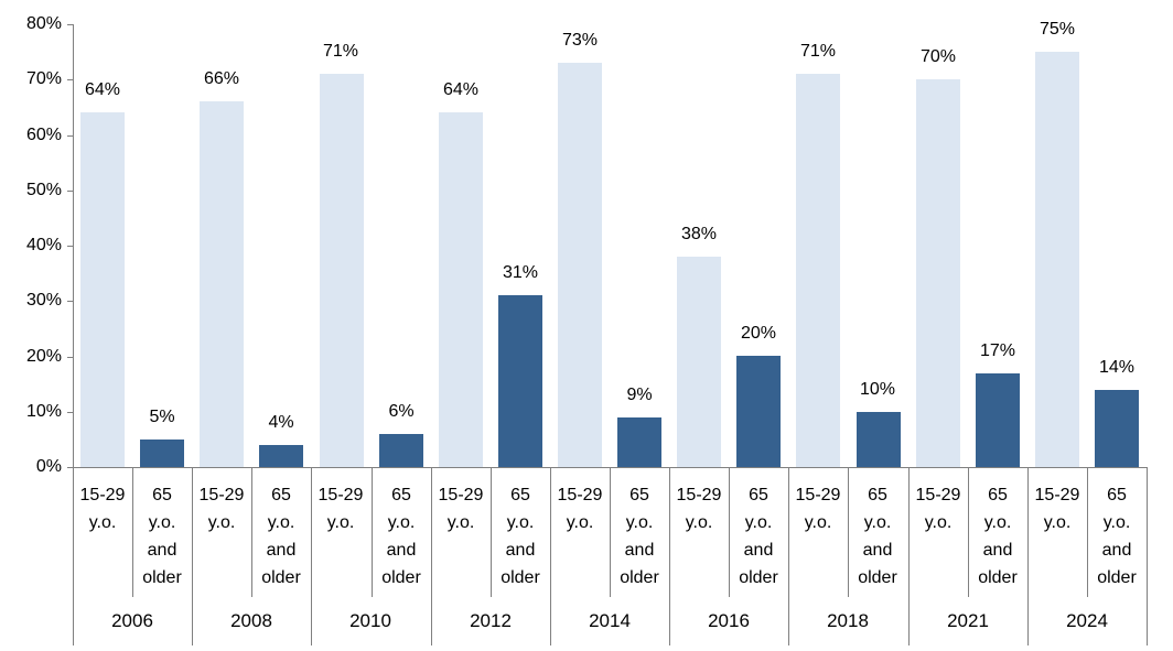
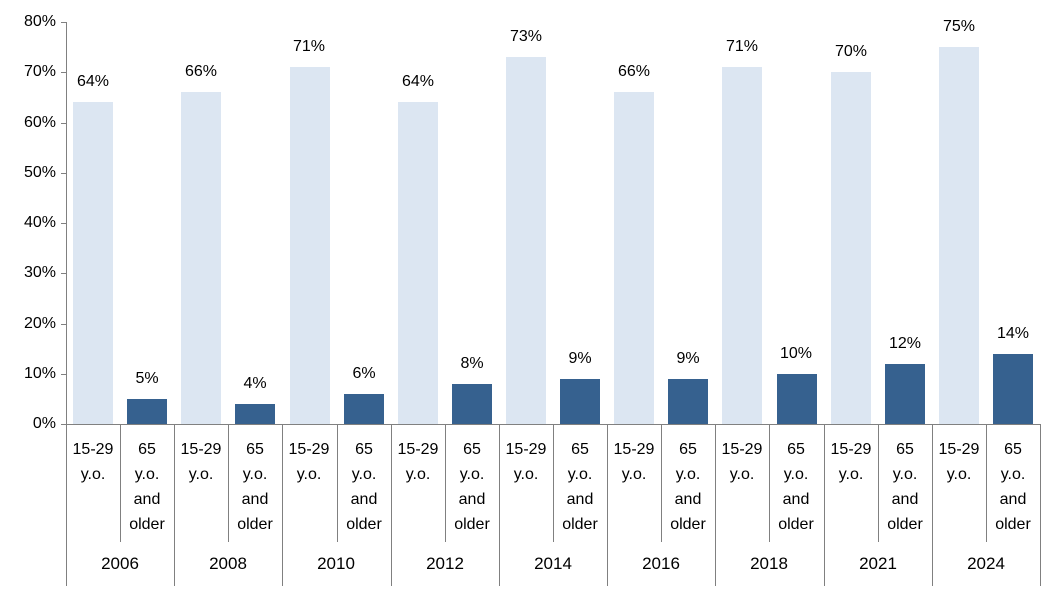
65 y.o. and older/2012: 31% -> 8%
15-29 y.o./2016: 38% -> 66%
65 y.o. and older/2016: 20% -> 9%
65 y.o. and older/2021: 17% -> 12%
